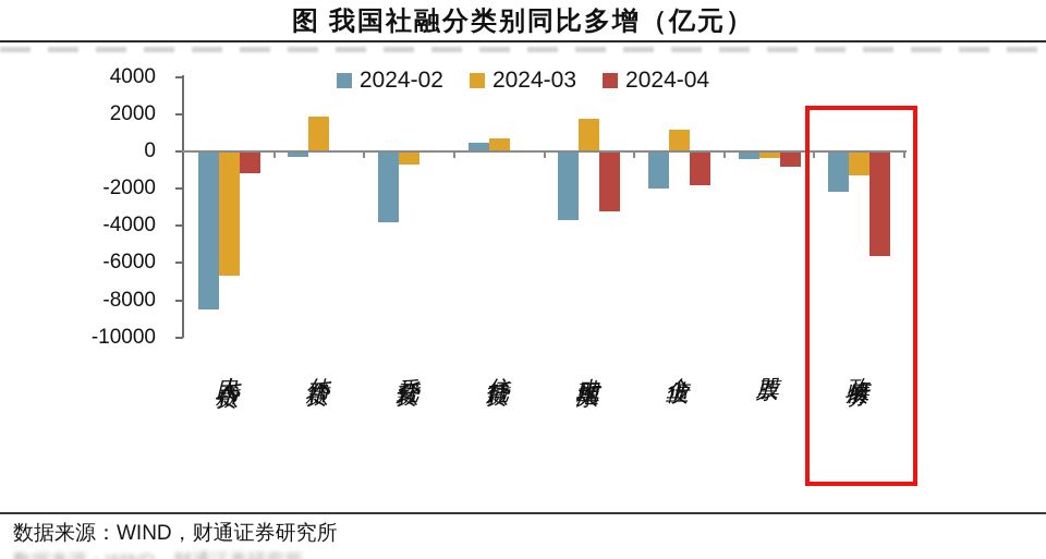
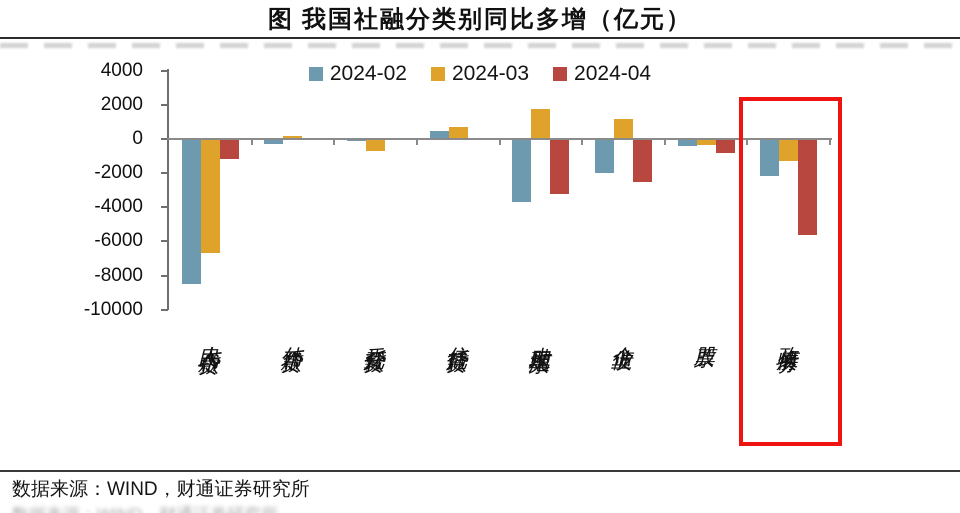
2024-03/外币贷款: 1900 -> 200
2024-02/委托贷款: -3800 -> -100
2024-04/企业债: -1800 -> -2500
